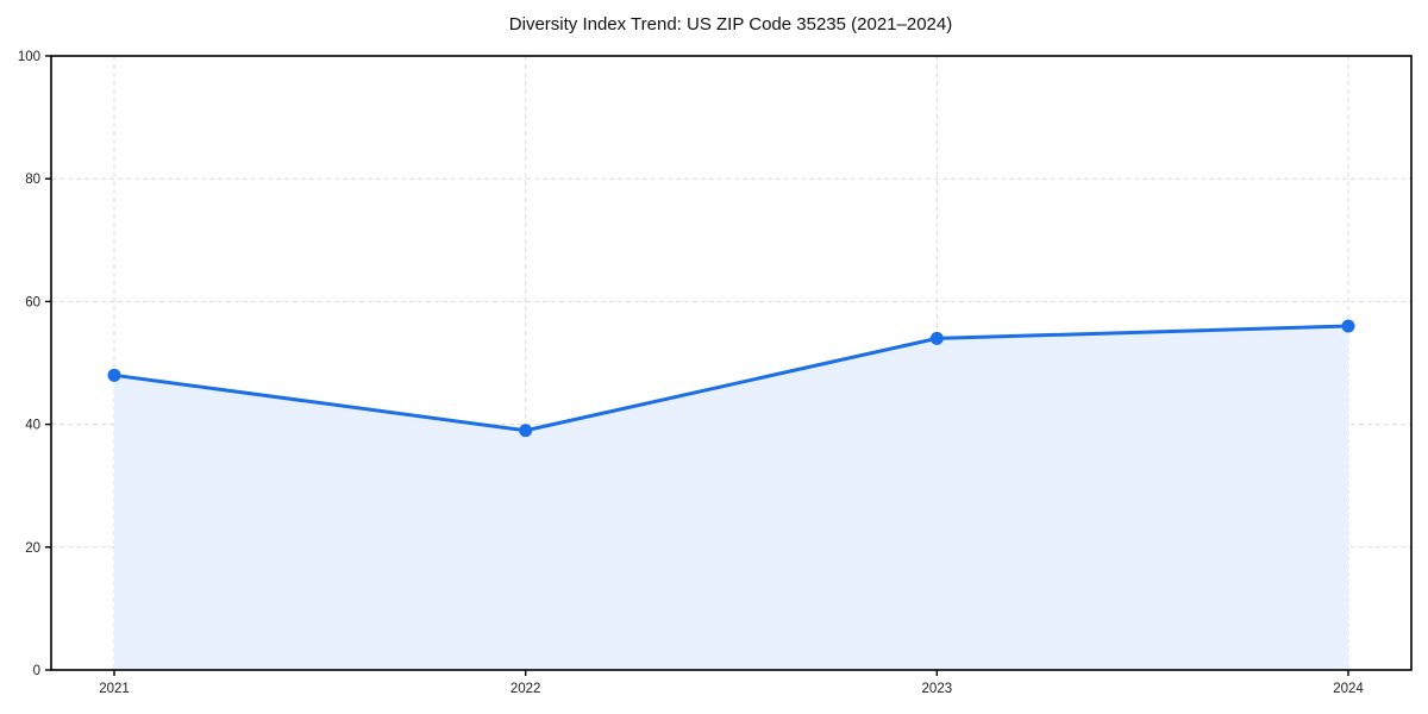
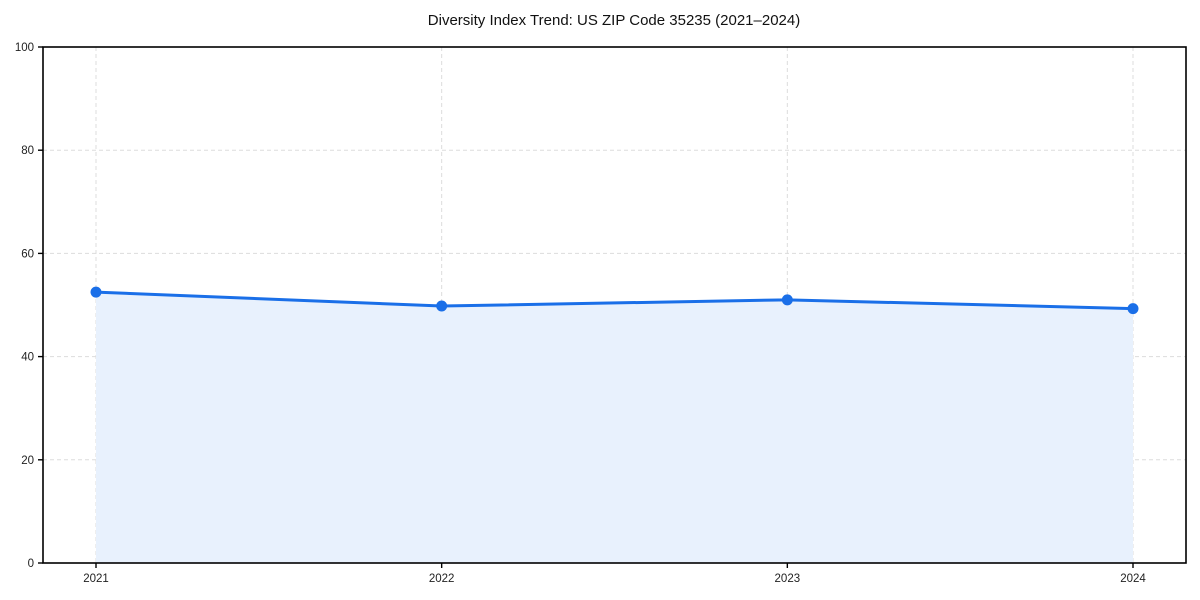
2021: 48 -> 52
2022: 39 -> 50
2023: 54 -> 51
2024: 56 -> 49
